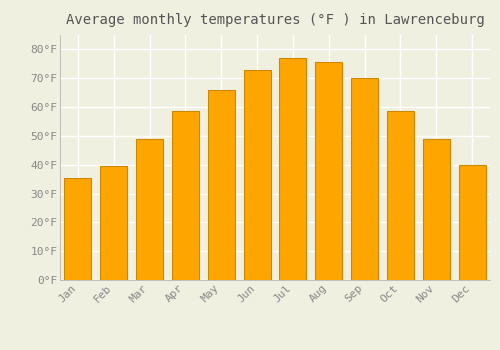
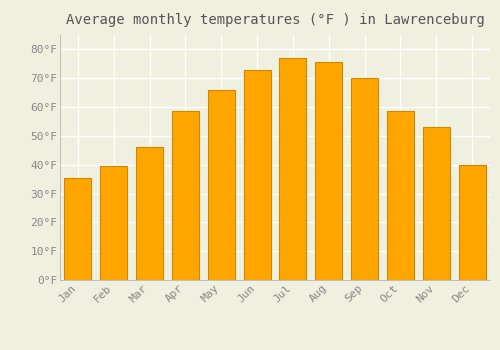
Mar: 49.0°F -> 46.0°F
Nov: 49.0°F -> 53.0°F
